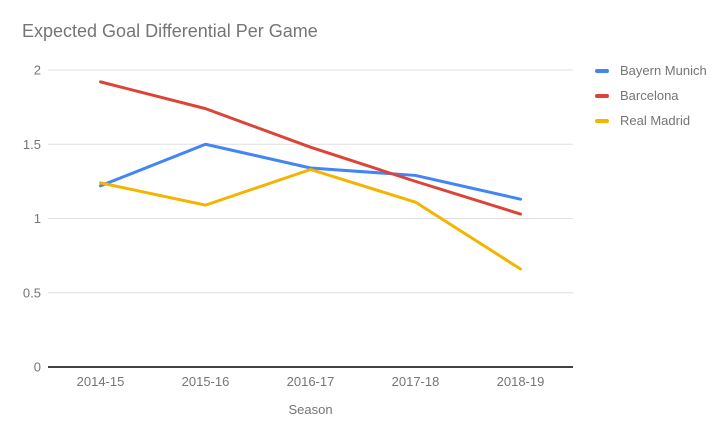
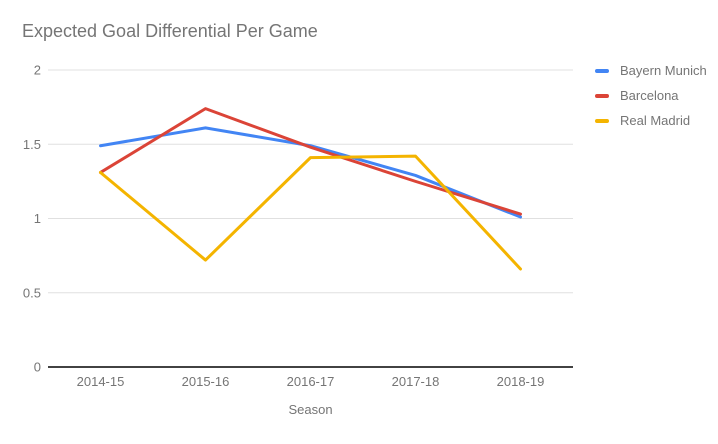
Bayern Munich/2014-15: 1.22 -> 1.49
Barcelona/2014-15: 1.92 -> 1.31
Real Madrid/2014-15: 1.24 -> 1.31
Bayern Munich/2015-16: 1.50 -> 1.61
Real Madrid/2015-16: 1.09 -> 0.72
Bayern Munich/2016-17: 1.34 -> 1.49
Real Madrid/2016-17: 1.33 -> 1.41
Real Madrid/2017-18: 1.11 -> 1.42
Bayern Munich/2018-19: 1.13 -> 1.01
